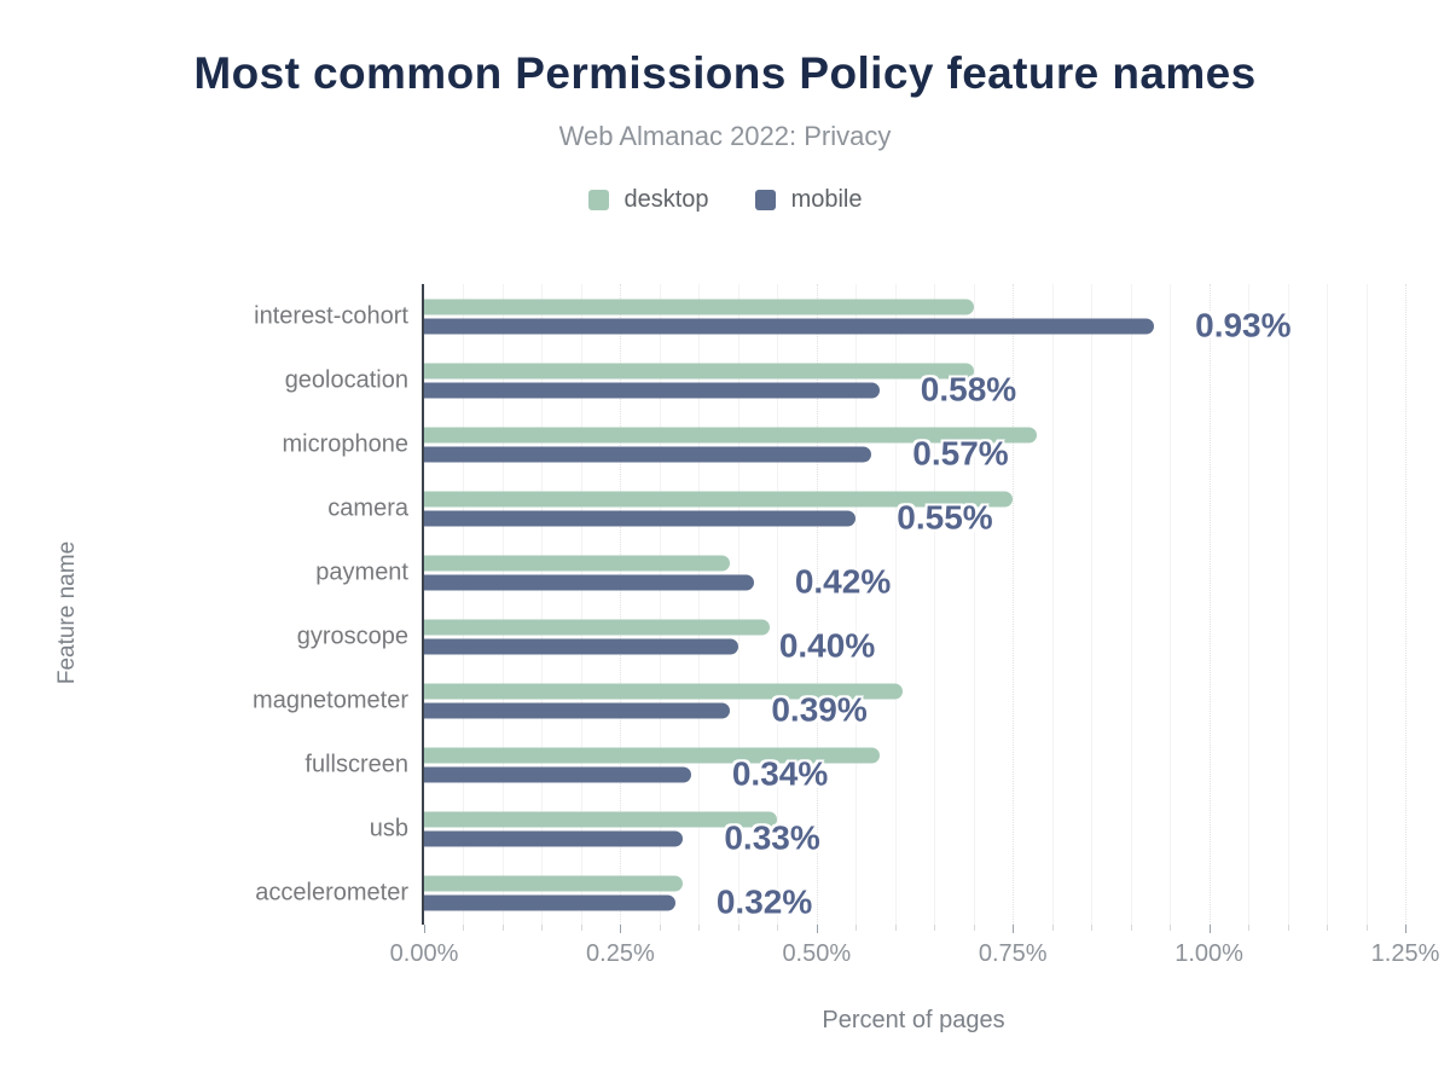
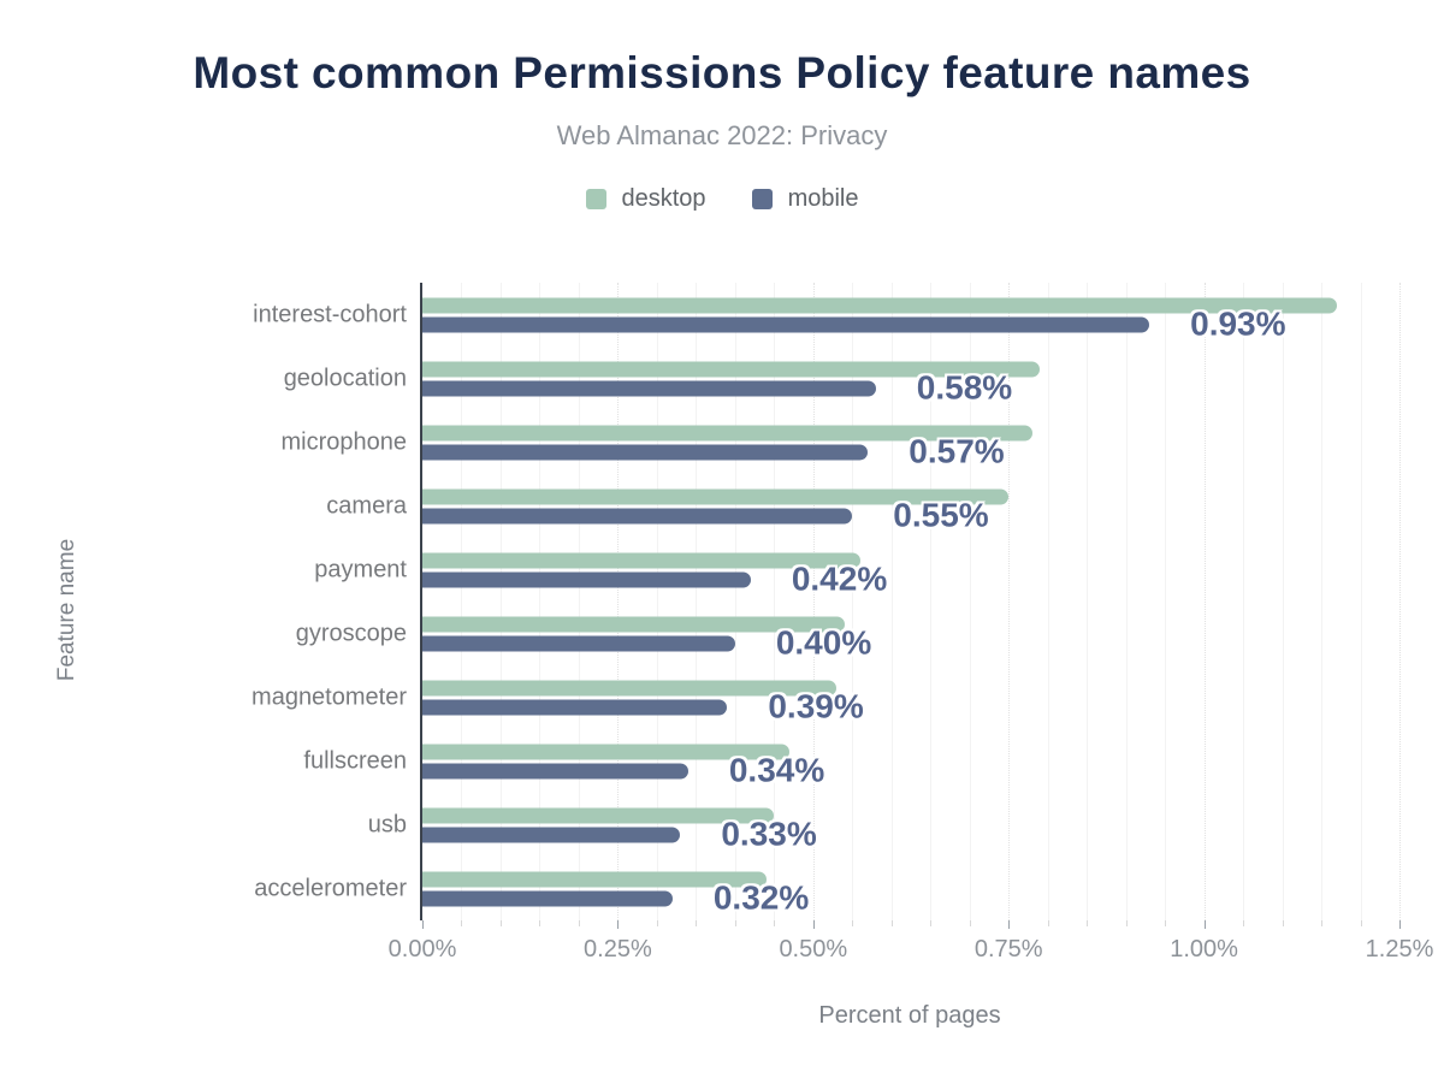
desktop/interest-cohort: 0.70% -> 1.17%
desktop/geolocation: 0.70% -> 0.79%
desktop/payment: 0.39% -> 0.56%
desktop/gyroscope: 0.44% -> 0.54%
desktop/magnetometer: 0.61% -> 0.53%
desktop/fullscreen: 0.58% -> 0.47%
desktop/accelerometer: 0.33% -> 0.44%
